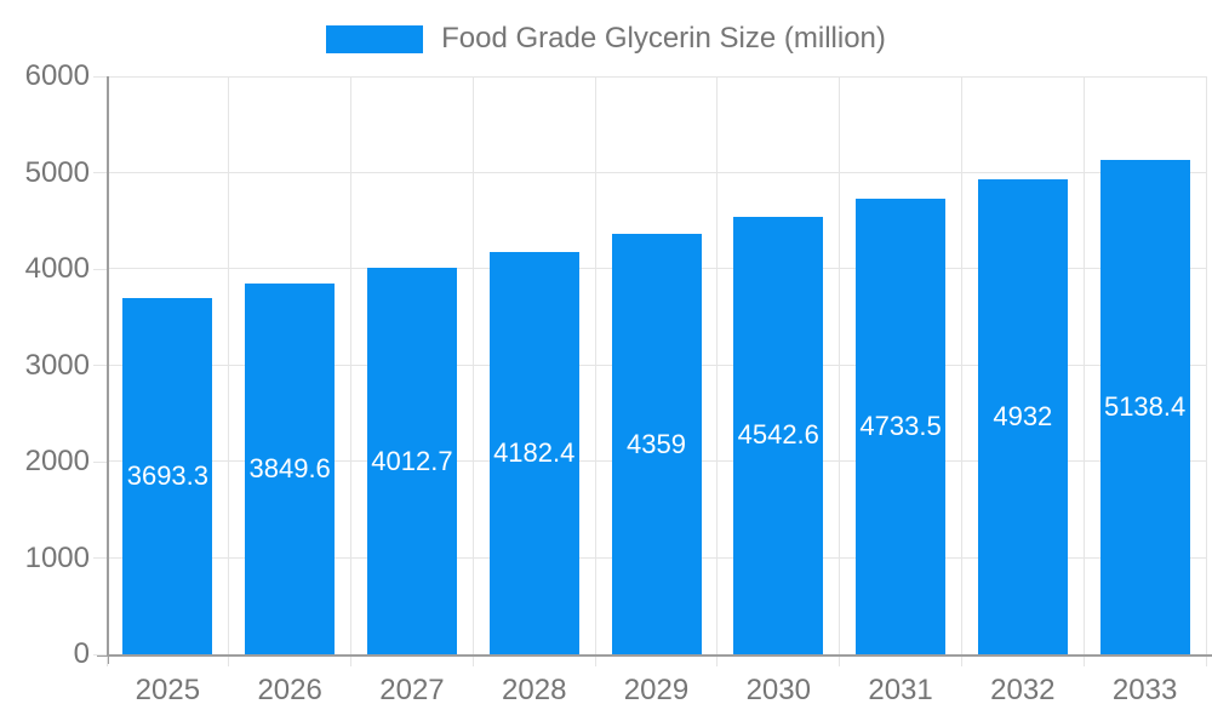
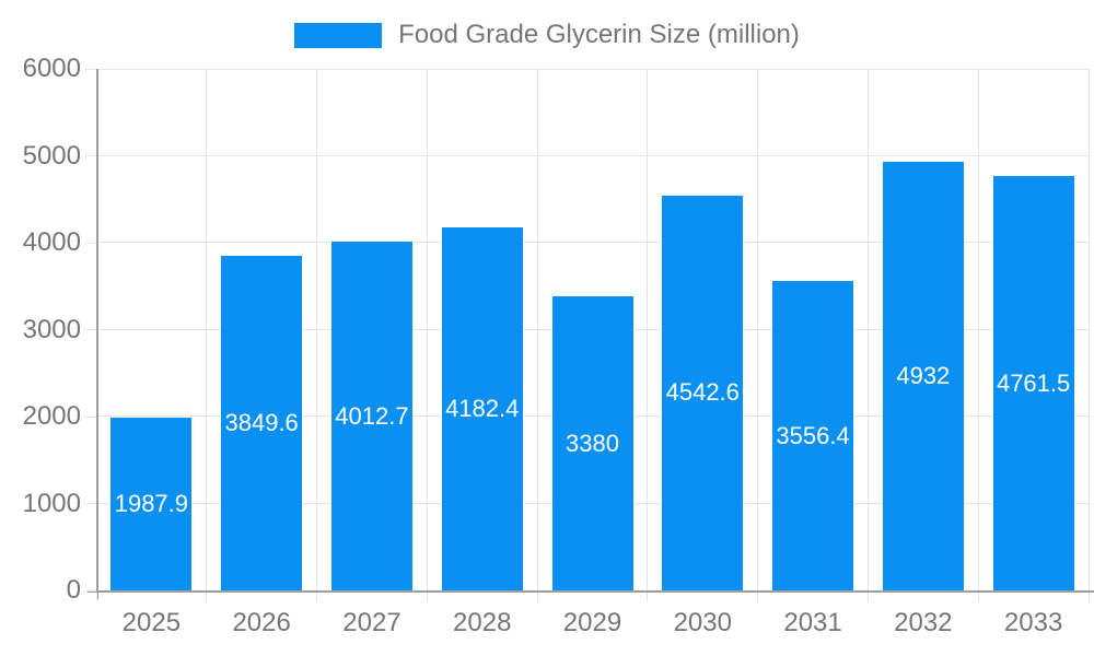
2025: 3693.3 -> 1987.9
2029: 4359 -> 3380
2031: 4733.5 -> 3556.4
2033: 5138.4 -> 4761.5
